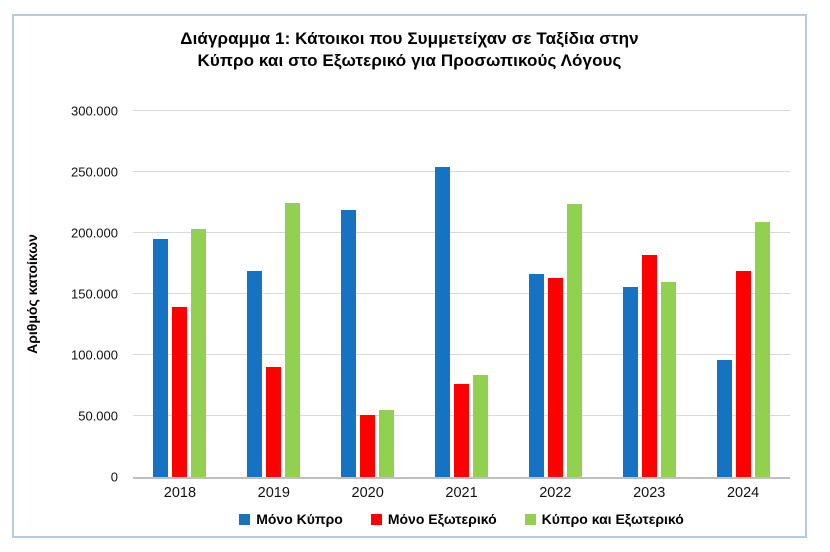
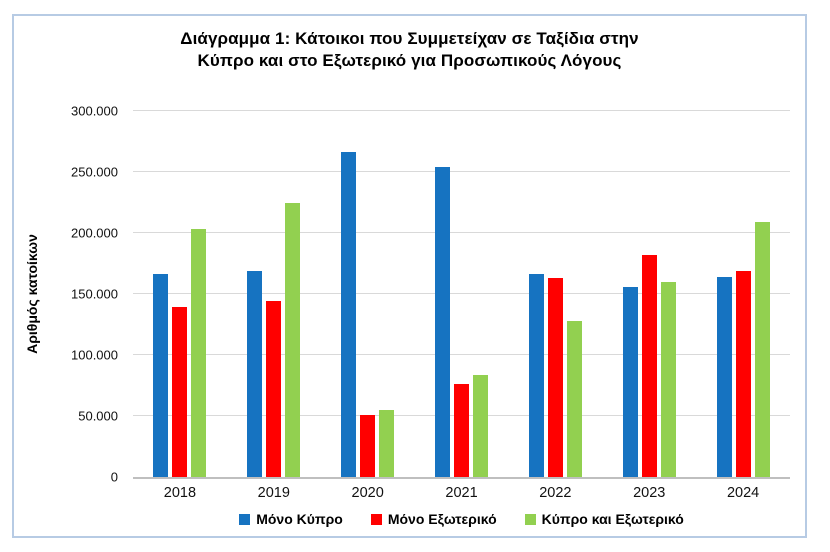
Μόνο Κύπρο/2018: 195000 -> 166000
Μόνο Εξωτερικό/2019: 90000 -> 144000
Μόνο Κύπρο/2020: 219000 -> 266000
Κύπρο και Εξωτερικό/2022: 224000 -> 128000
Μόνο Κύπρο/2024: 96000 -> 164000
